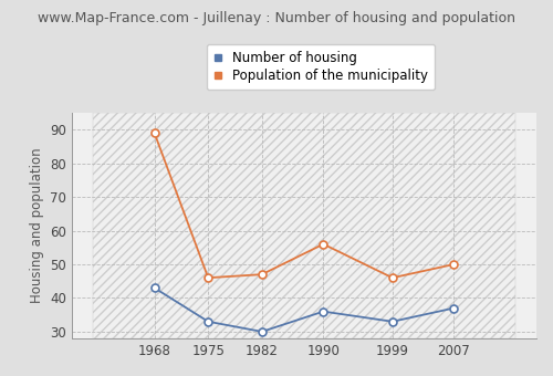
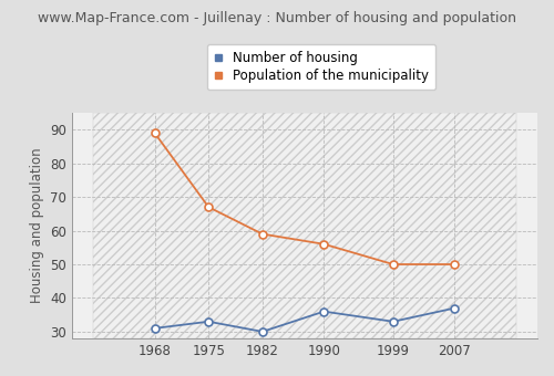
Number of housing/1968: 43 -> 31
Population of the municipality/1975: 46 -> 67
Population of the municipality/1982: 47 -> 59
Population of the municipality/1999: 46 -> 50
